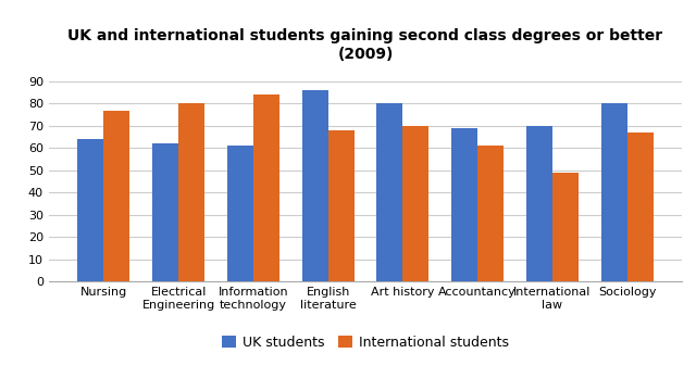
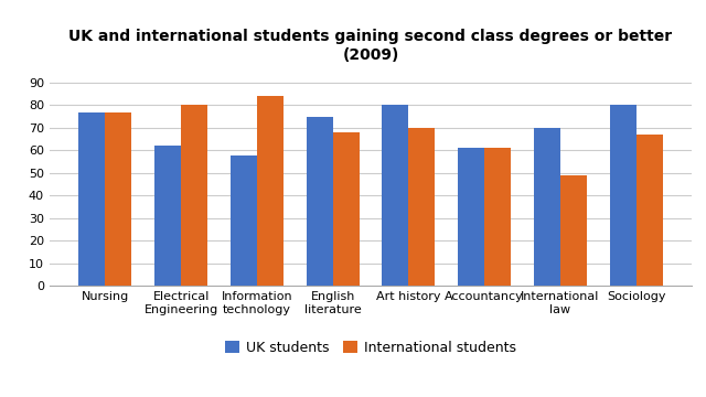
UK students/Nursing: 64 -> 77
UK students/Information technology: 61 -> 58
UK students/English literature: 86 -> 75
UK students/Accountancy: 69 -> 61
